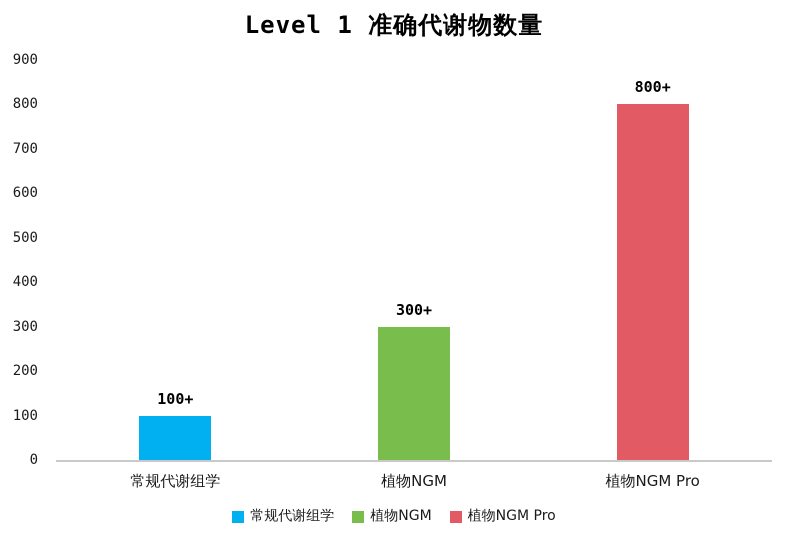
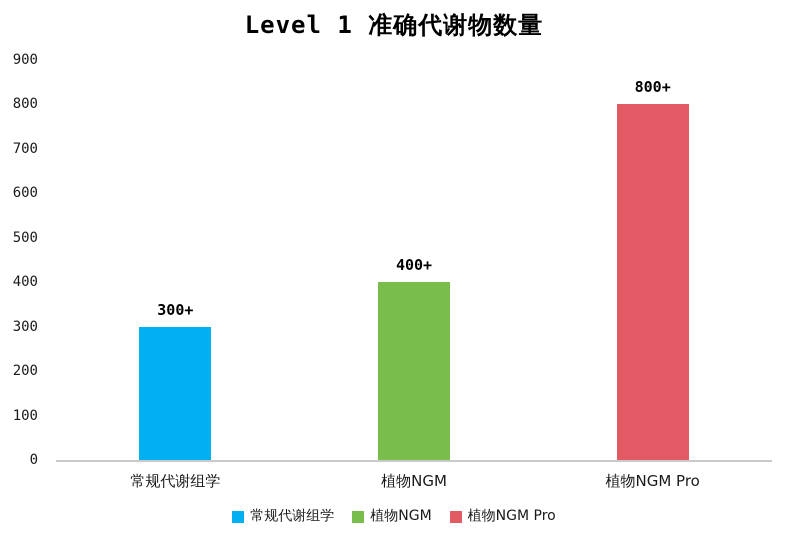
常规代谢组学: 100 -> 300
植物NGM: 300 -> 400
